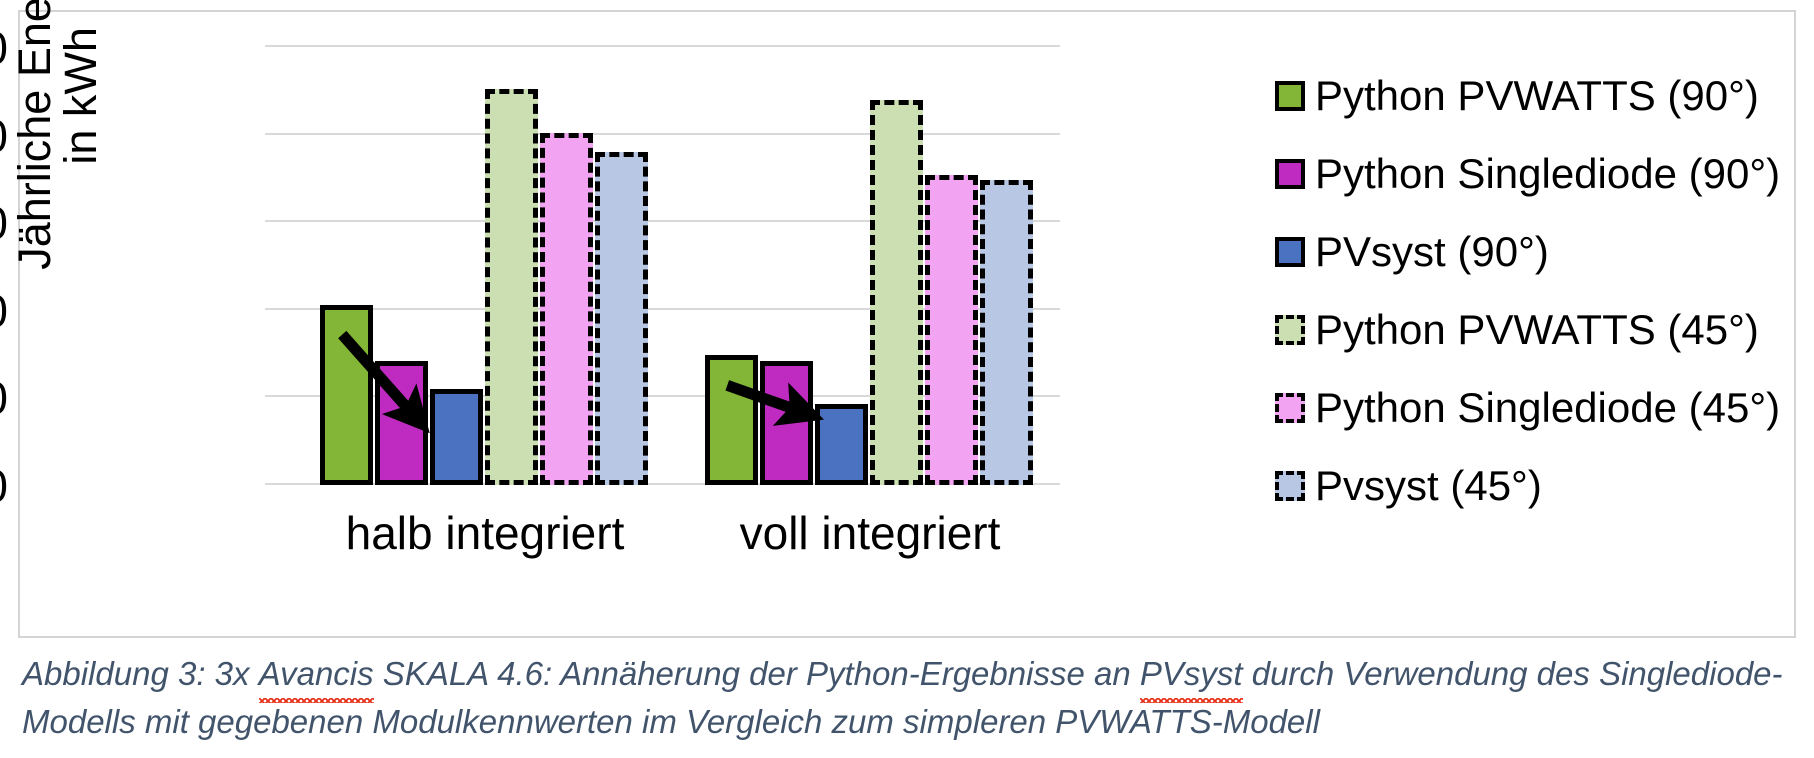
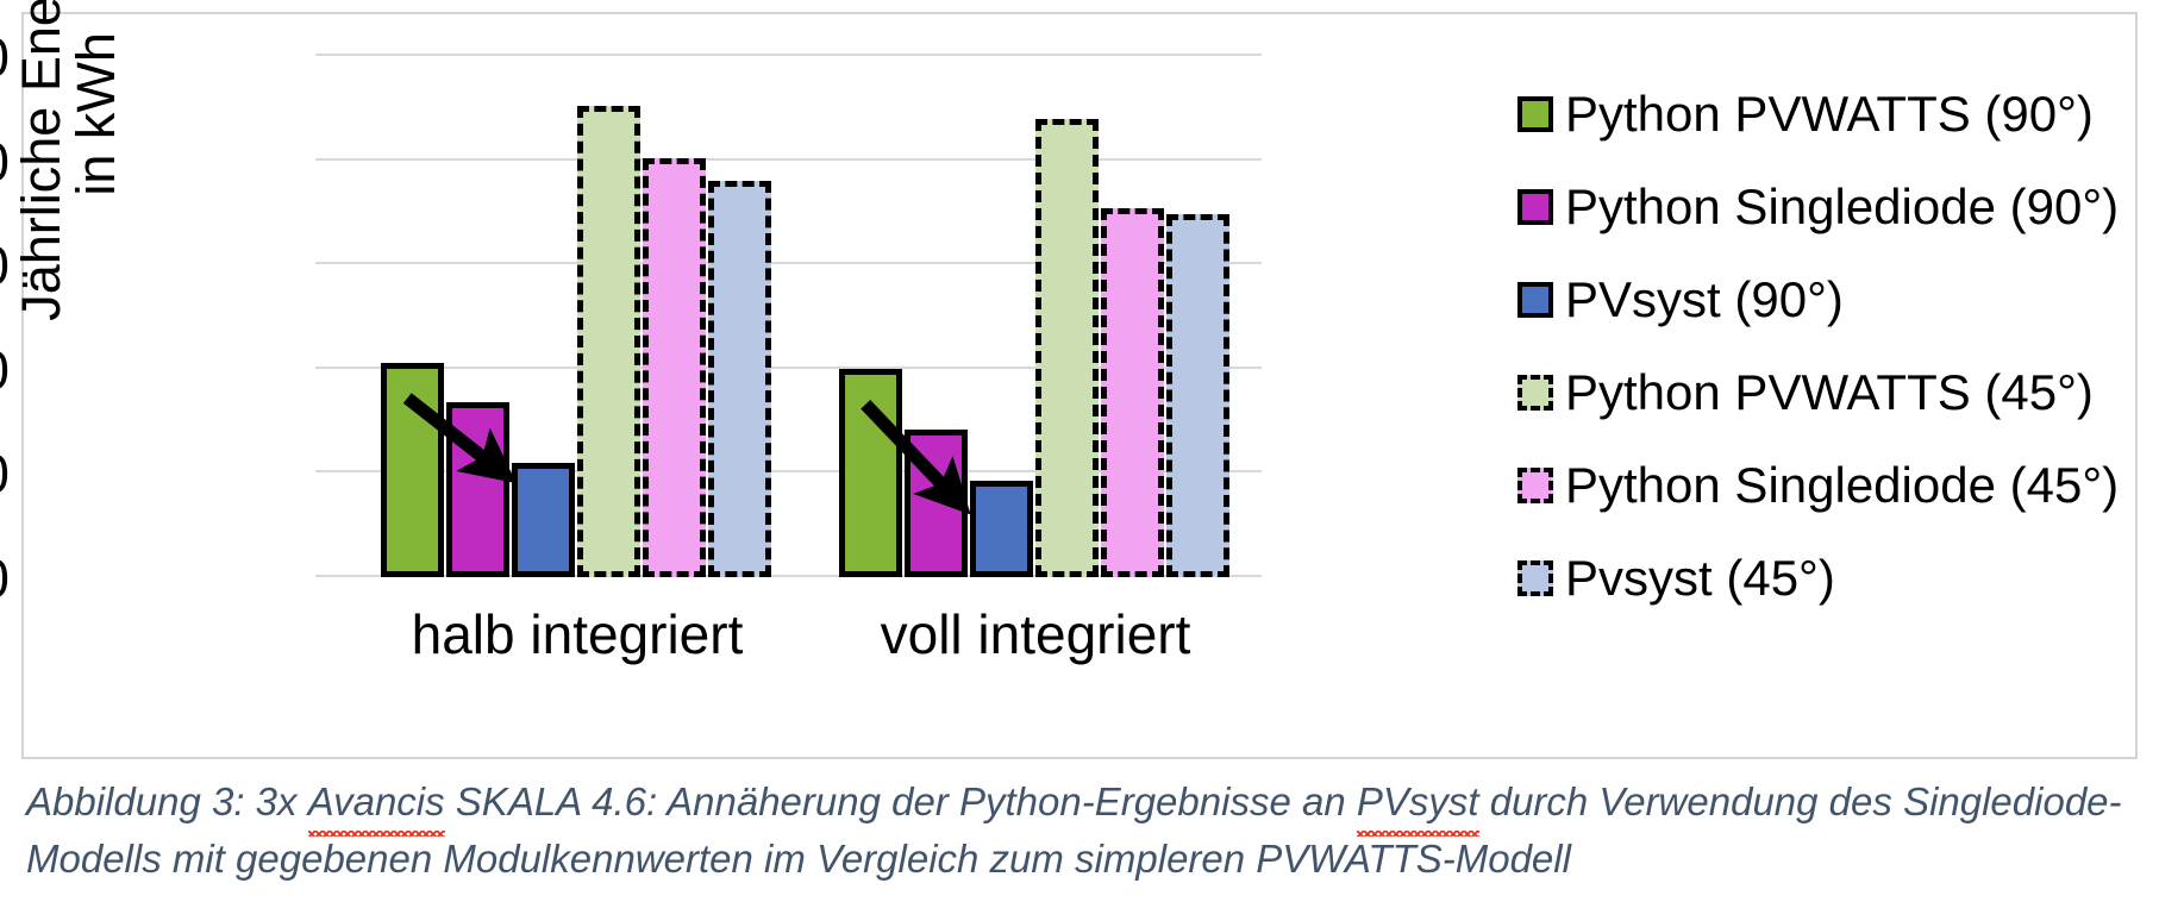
Python Singlediode (90°)/halb integriert: 321 -> 334
Python PVWATTS (90°)/voll integriert: 324 -> 350
